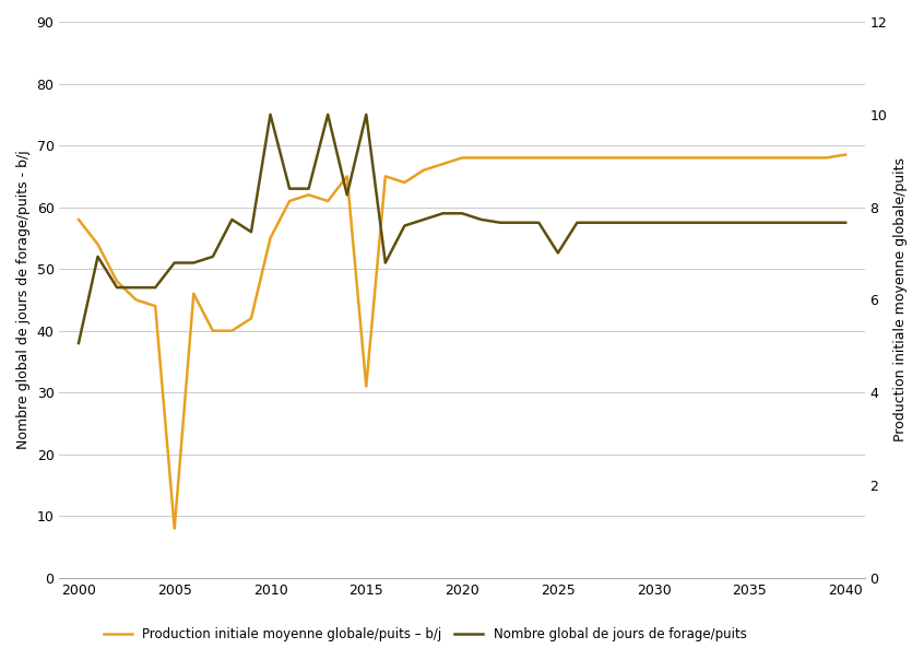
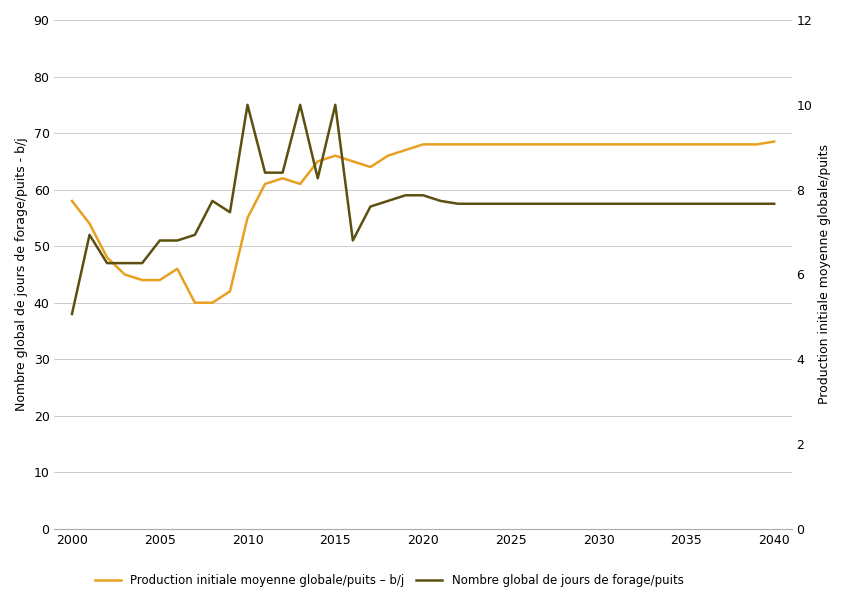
Production initiale moyenne globale/puits – b/j/2005: 8.0 -> 44.0
Production initiale moyenne globale/puits – b/j/2015: 31.0 -> 66.0
Nombre global de jours de forage/puits/2025: 52.6 -> 57.5
